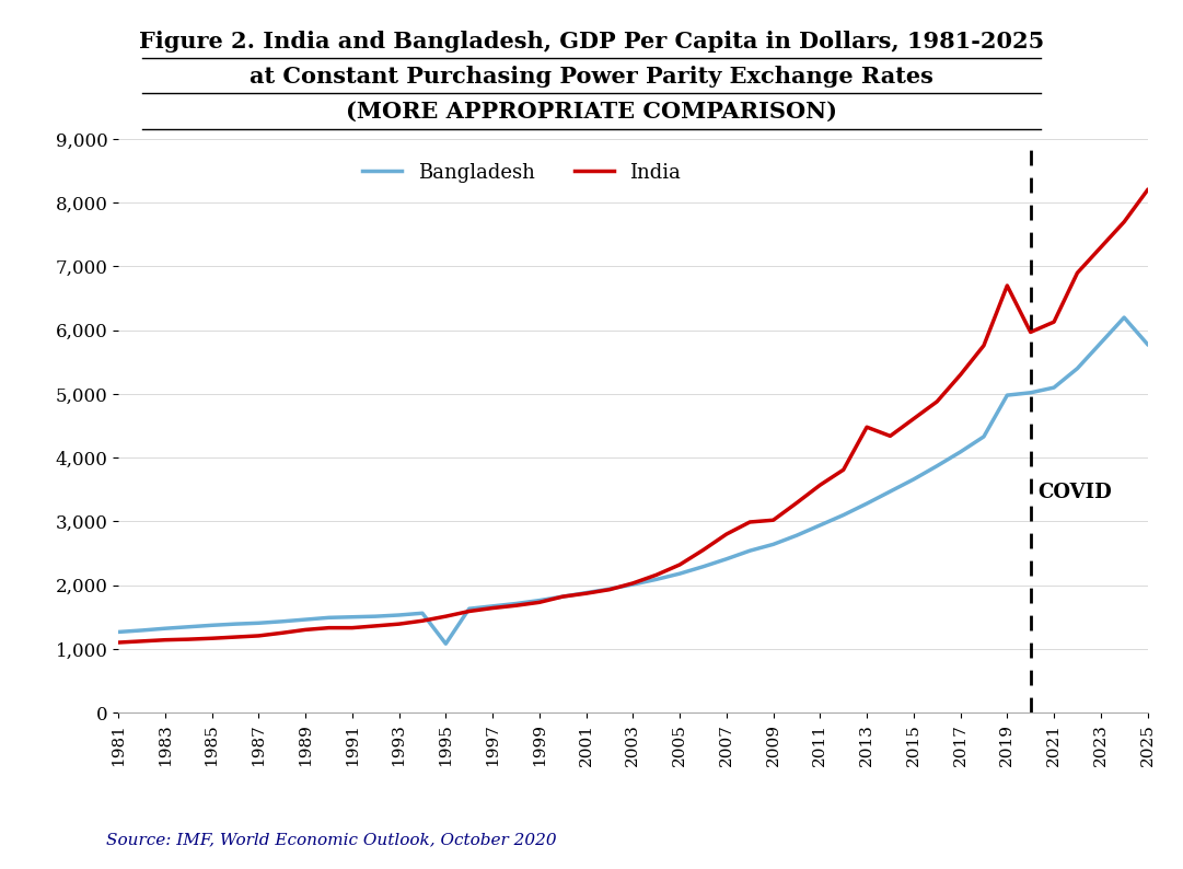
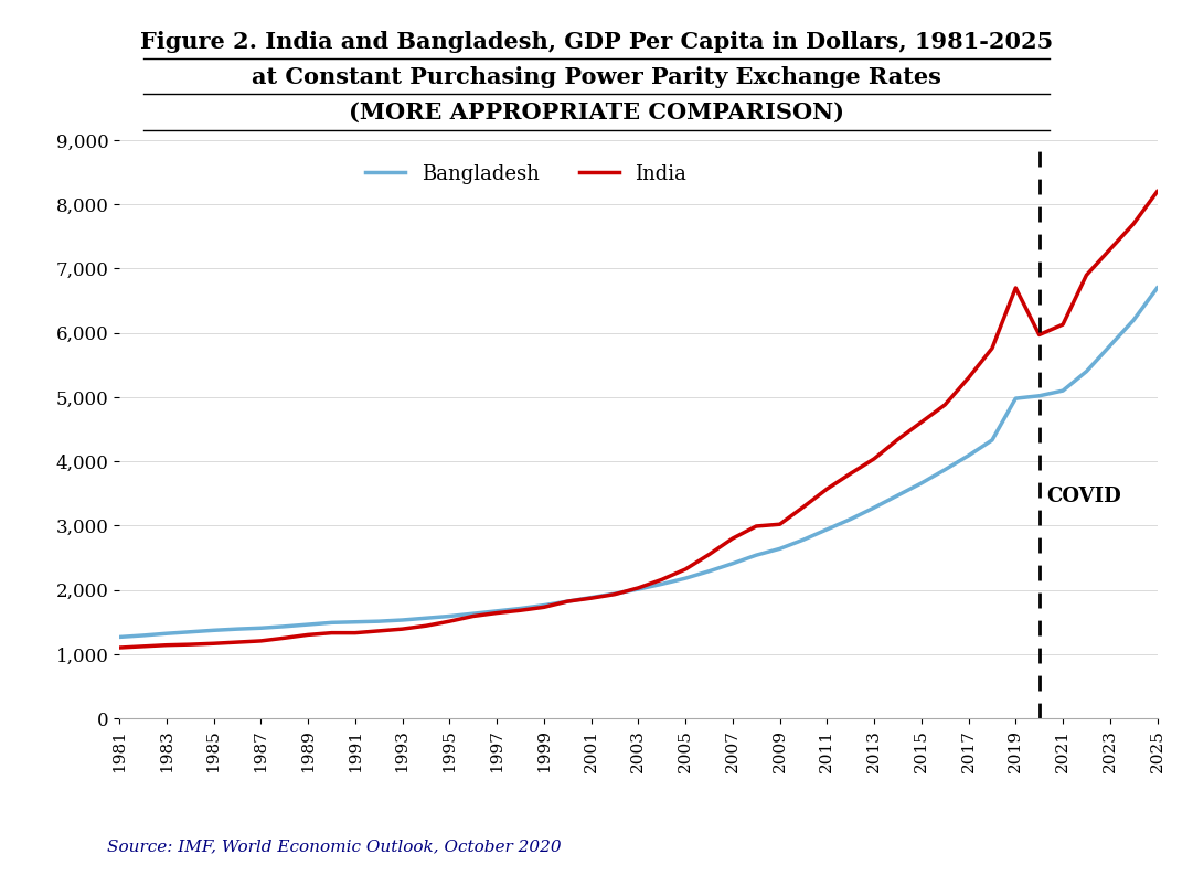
Bangladesh/1995: 1,080 -> 1,590
India/2013: 4,480 -> 4,040
Bangladesh/2025: 5,780 -> 6,700
